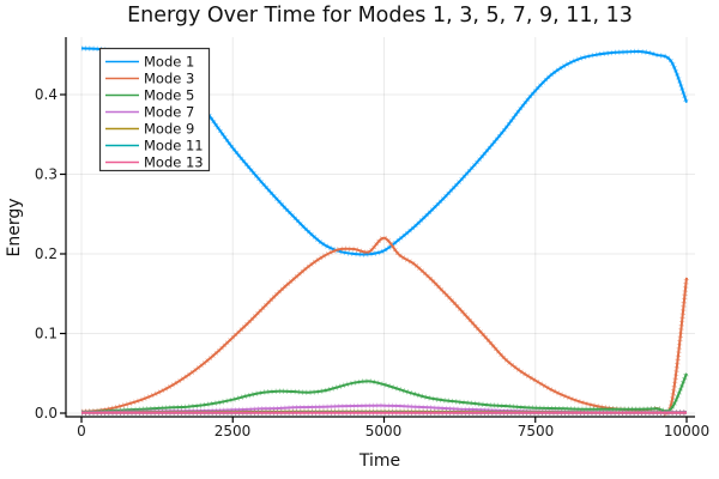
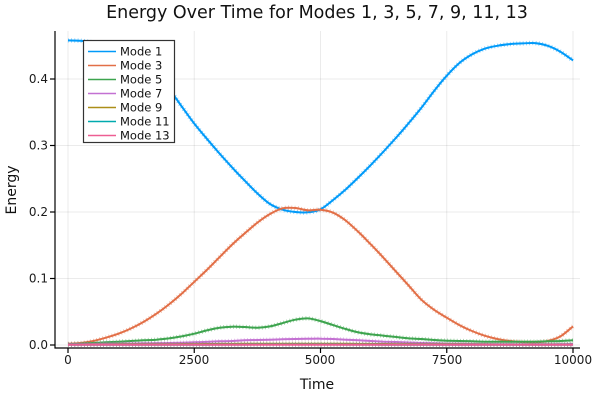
Mode 3/5000: 0.22 -> 0.20
Mode 1/10000: 0.39 -> 0.43
Mode 3/10000: 0.17 -> 0.03
Mode 5/10000: 0.05 -> 0.01
